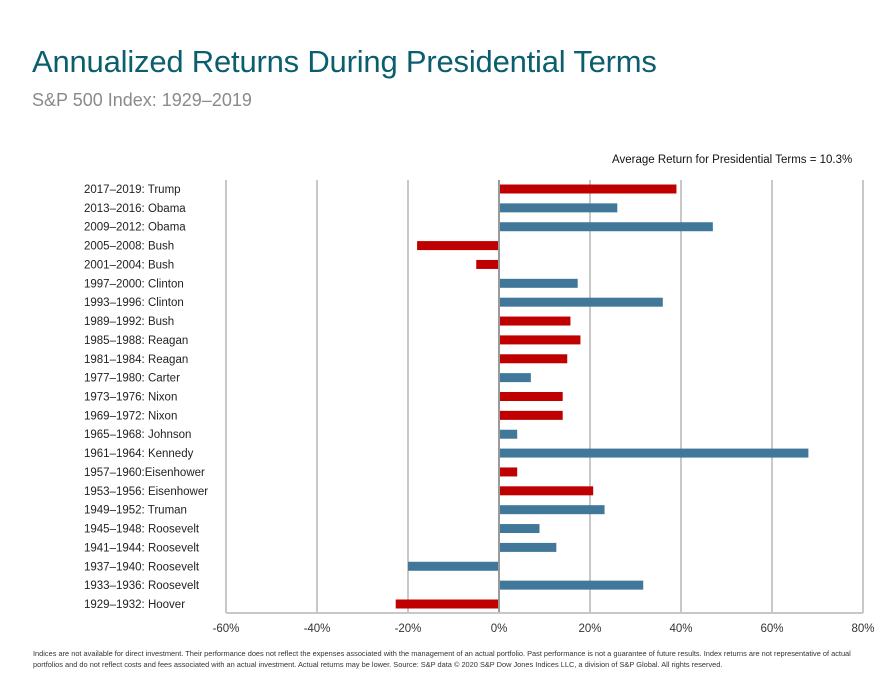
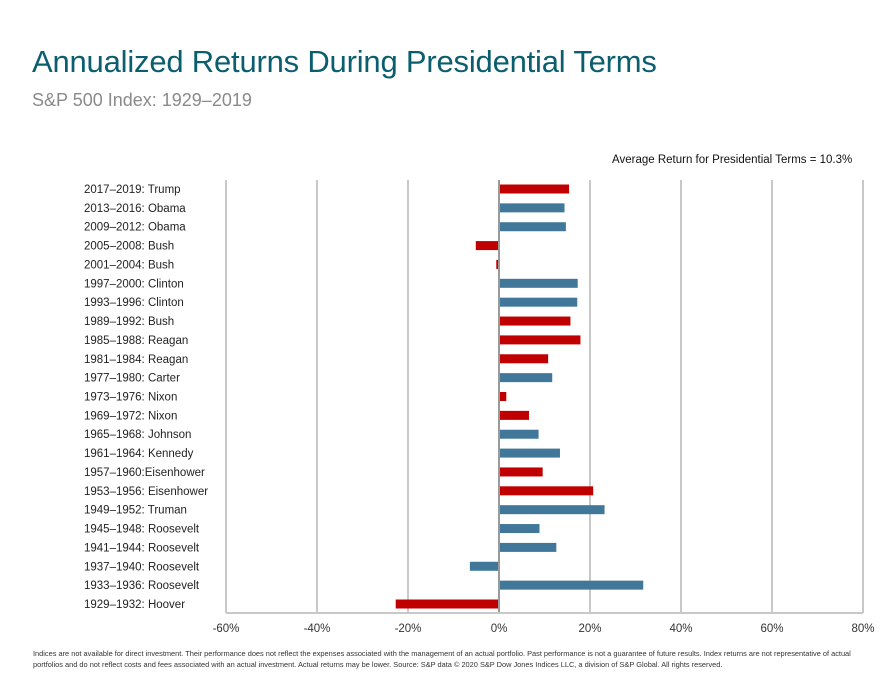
2017–2019: Trump: 39% -> 15%
2013–2016: Obama: 26% -> 14%
2009–2012: Obama: 47% -> 15%
2005–2008: Bush: -18% -> -5%
2001–2004: Bush: -5% -> -1%
1993–1996: Clinton: 36% -> 17%
1981–1984: Reagan: 15% -> 11%
1977–1980: Carter: 7% -> 12%
1973–1976: Nixon: 14% -> 2%
1969–1972: Nixon: 14% -> 7%
1965–1968: Johnson: 4% -> 9%
1961–1964: Kennedy: 68% -> 13%
1957–1960:Eisenhower: 4% -> 10%
1937–1940: Roosevelt: -20% -> -6%
